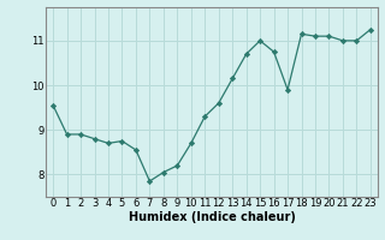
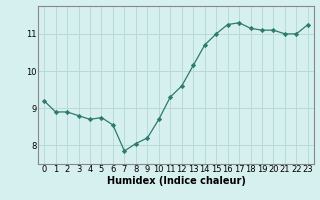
0: 9.55 -> 9.20
16: 10.75 -> 11.25
17: 9.90 -> 11.30
